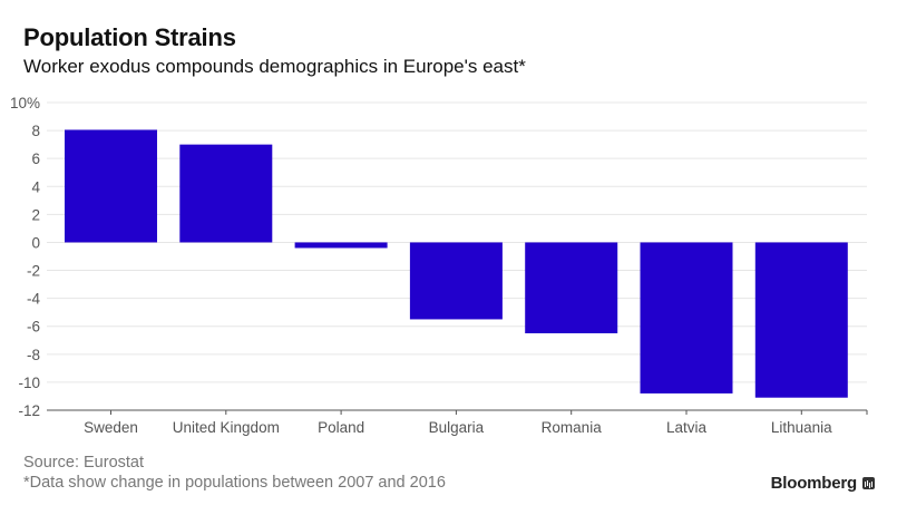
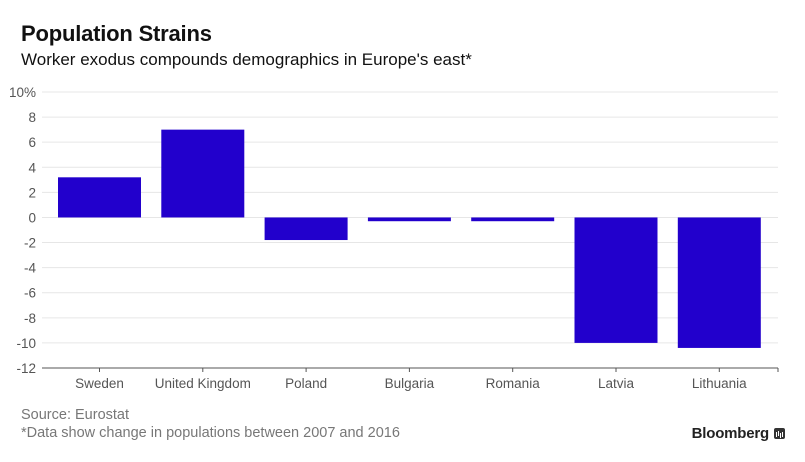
Sweden: 8.1% -> 3.2%
Poland: -0.4% -> -1.8%
Bulgaria: -5.5% -> -0.3%
Romania: -6.5% -> -0.3%
Latvia: -10.8% -> -10.0%
Lithuania: -11.1% -> -10.4%
